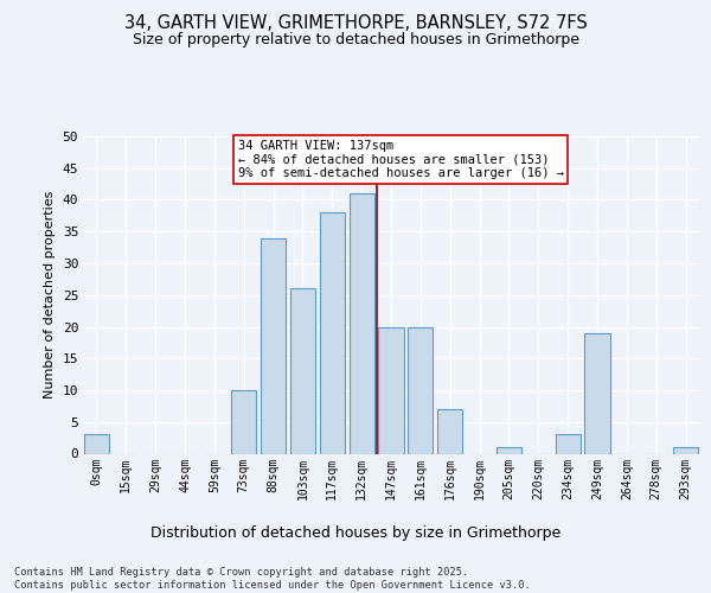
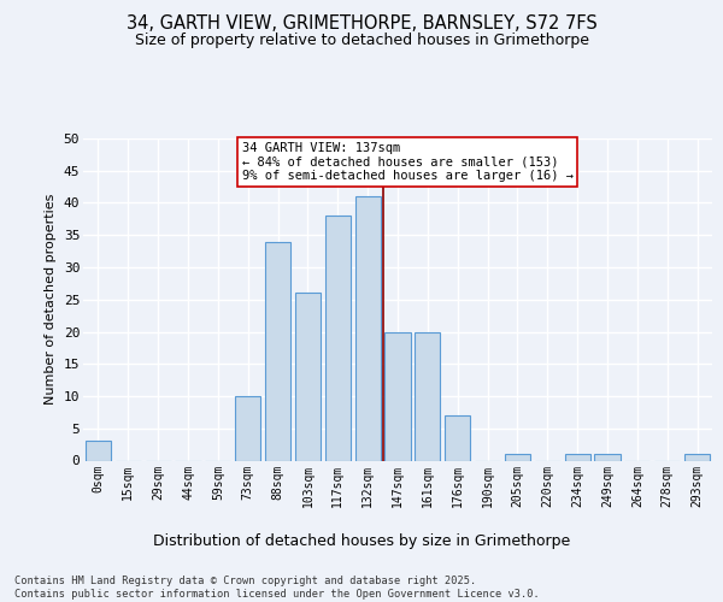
234sqm: 3 -> 1
249sqm: 19 -> 1
